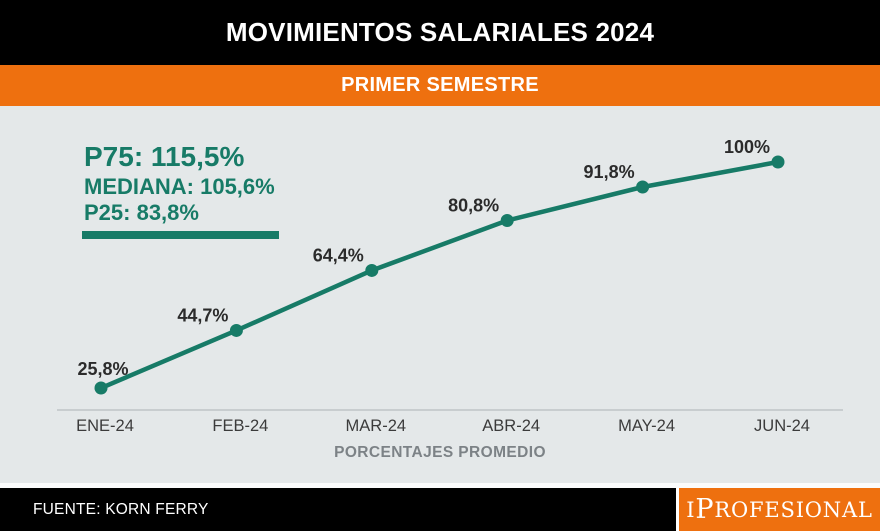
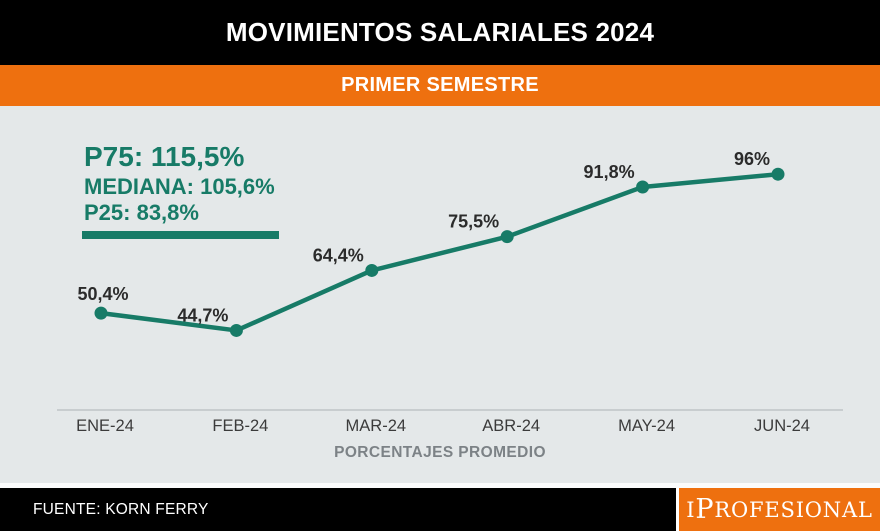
ENE-24: 25,8% -> 50,4%
ABR-24: 80,8% -> 75,5%
JUN-24: 100% -> 96%
